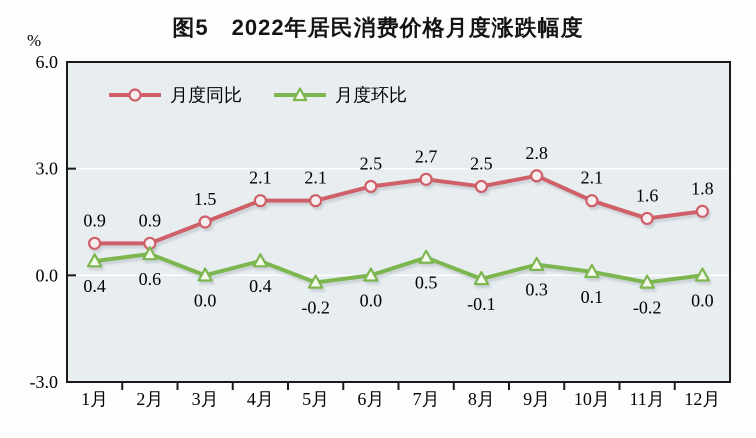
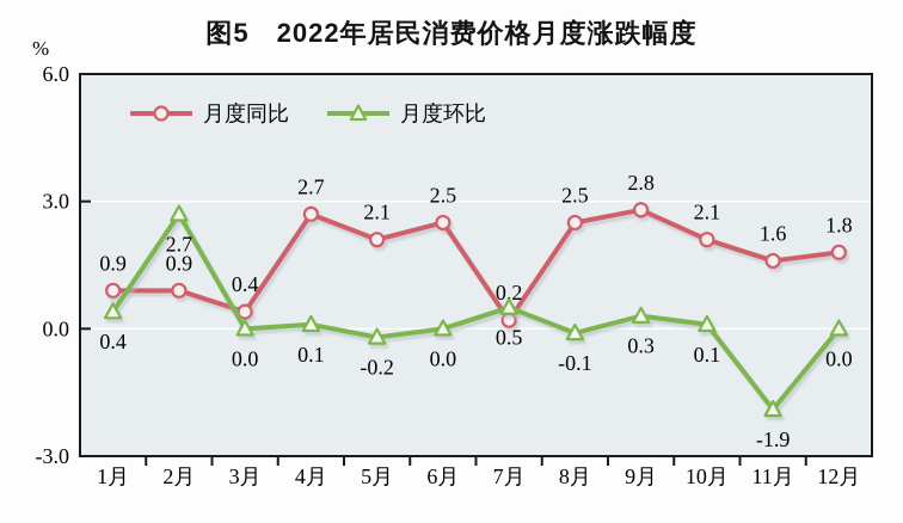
月度环比/2月: 0.6 -> 2.7
月度同比/3月: 1.5 -> 0.4
月度同比/4月: 2.1 -> 2.7
月度环比/4月: 0.4 -> 0.1
月度同比/7月: 2.7 -> 0.2
月度环比/11月: -0.2 -> -1.9
